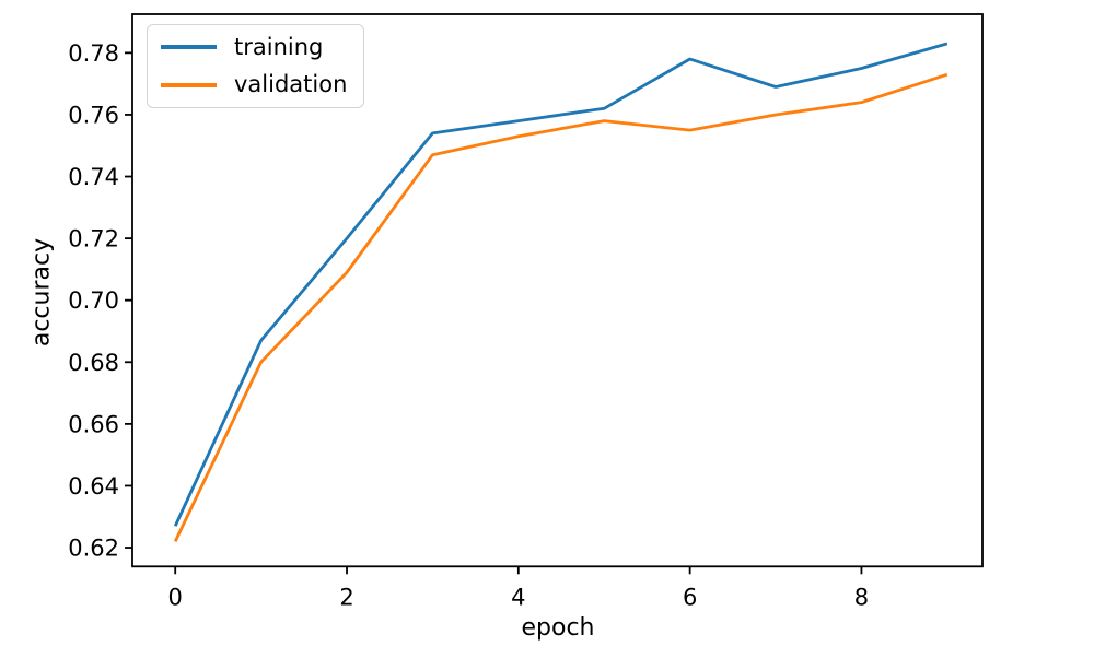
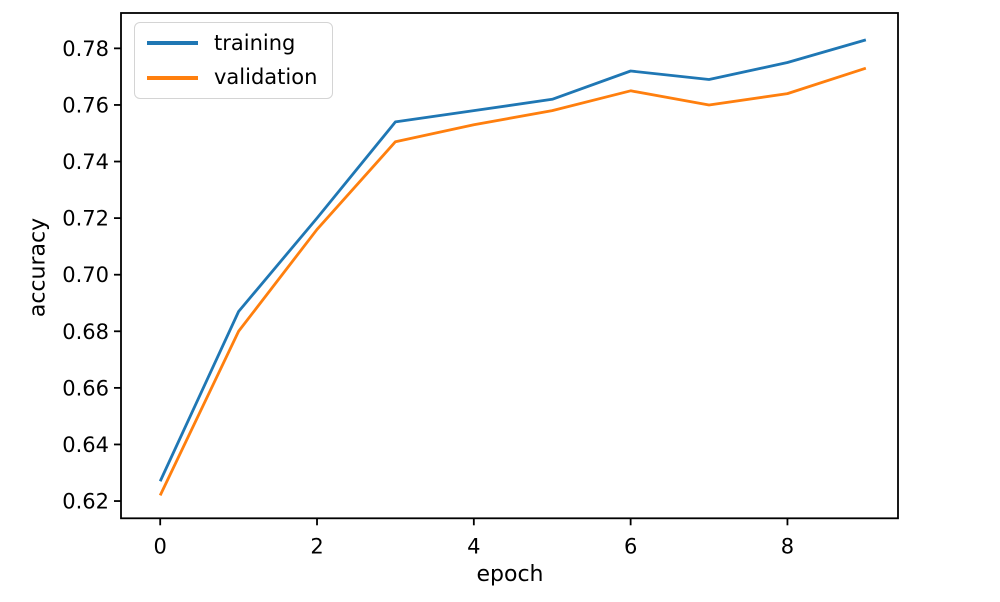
validation/2: 0.709 -> 0.716
training/6: 0.778 -> 0.772
validation/6: 0.755 -> 0.765
